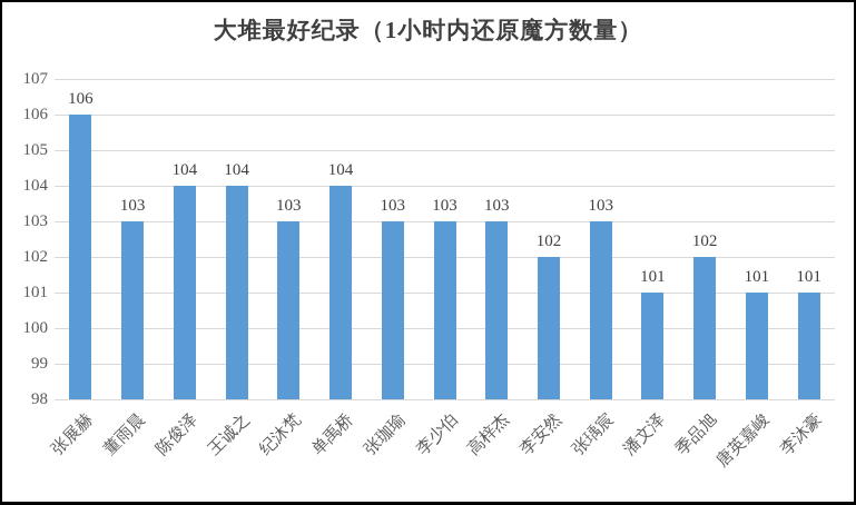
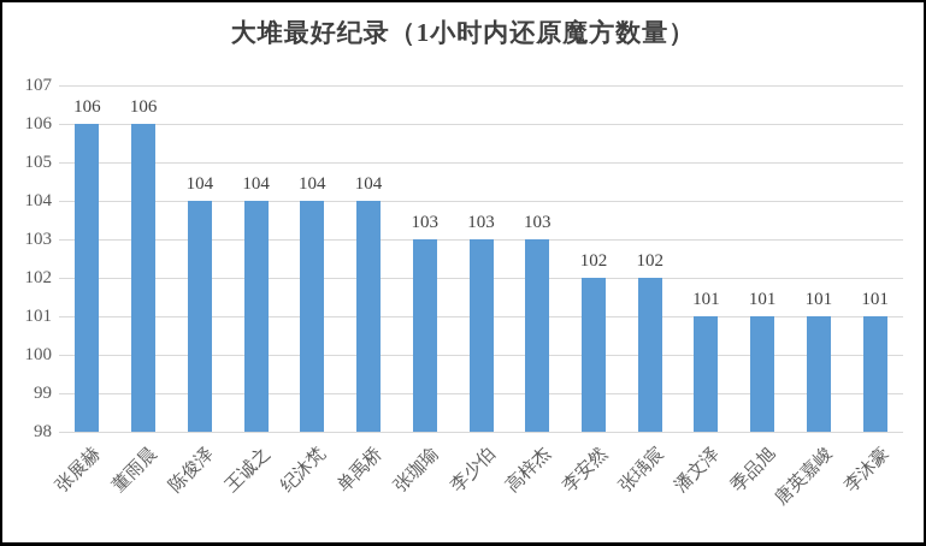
董雨晨: 103 -> 106
纪沐梵: 103 -> 104
张瑀宸: 103 -> 102
季品旭: 102 -> 101
